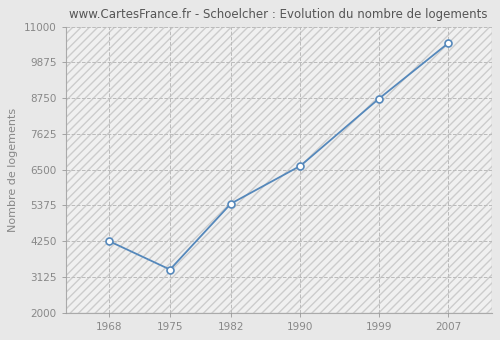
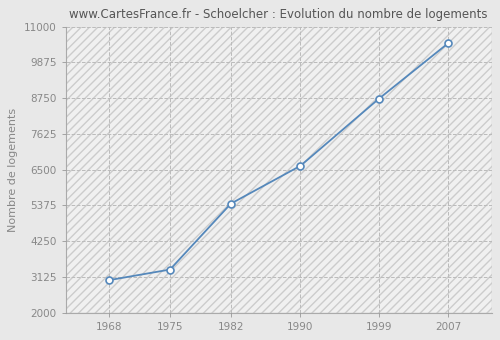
1968: 4250 -> 3020
